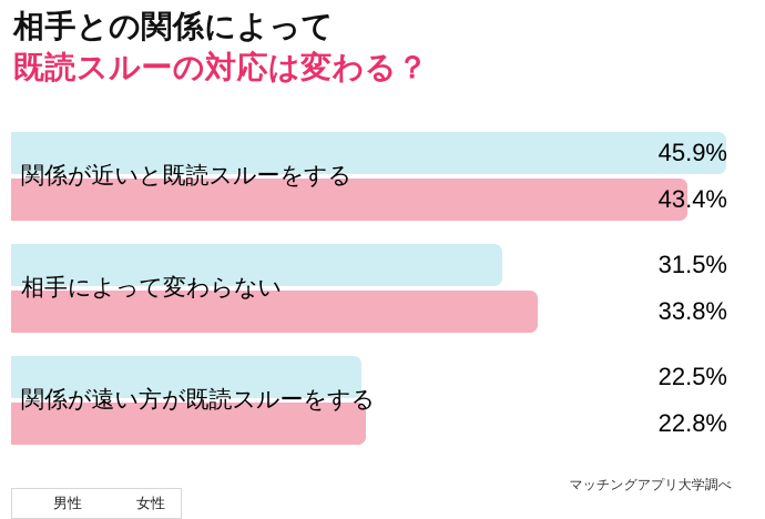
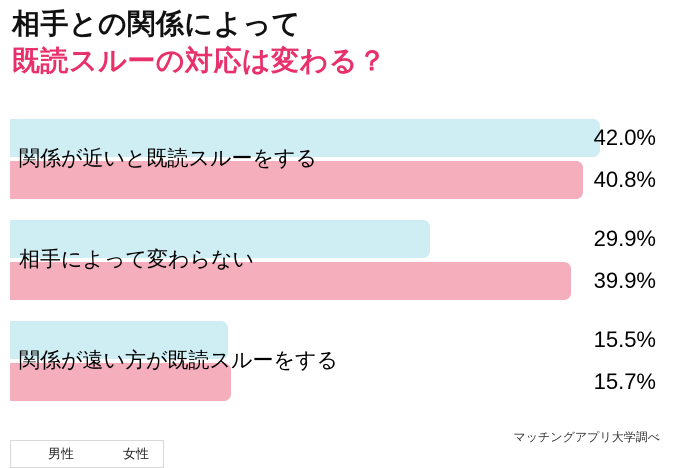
男性/関係が近いと既読スルーをする: 45.9% -> 42.0%
女性/関係が近いと既読スルーをする: 43.4% -> 40.8%
男性/相手によって変わらない: 31.5% -> 29.9%
女性/相手によって変わらない: 33.8% -> 39.9%
男性/関係が遠い方が既読スルーをする: 22.5% -> 15.5%
女性/関係が遠い方が既読スルーをする: 22.8% -> 15.7%
